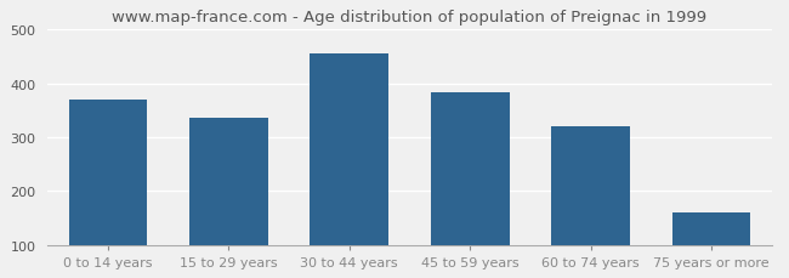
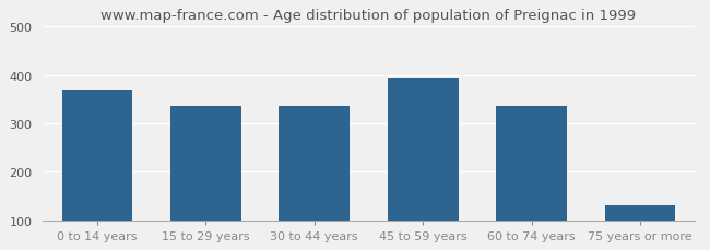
30 to 44 years: 455 -> 335
45 to 59 years: 383 -> 395
60 to 74 years: 321 -> 335
75 years or more: 161 -> 130
